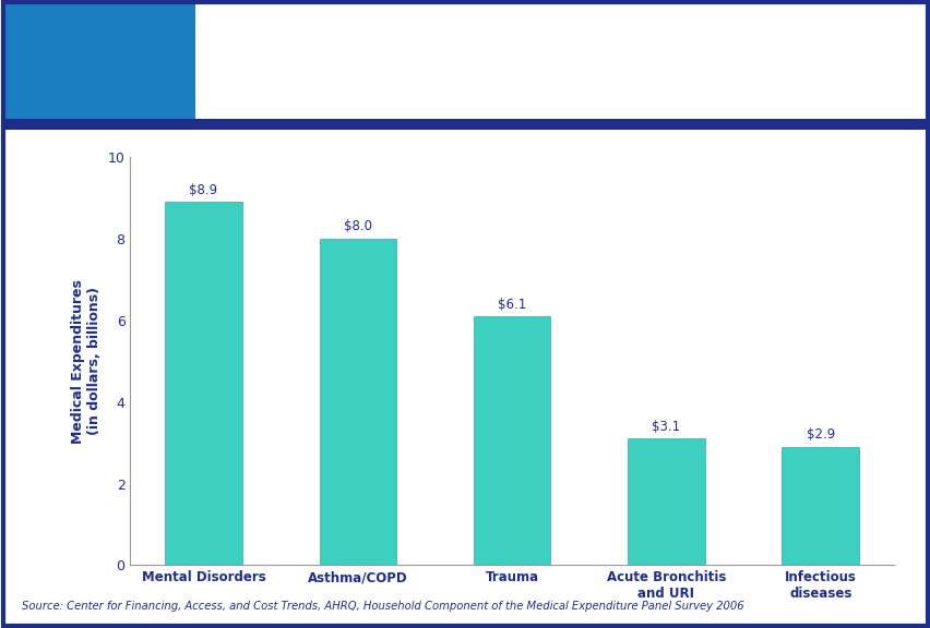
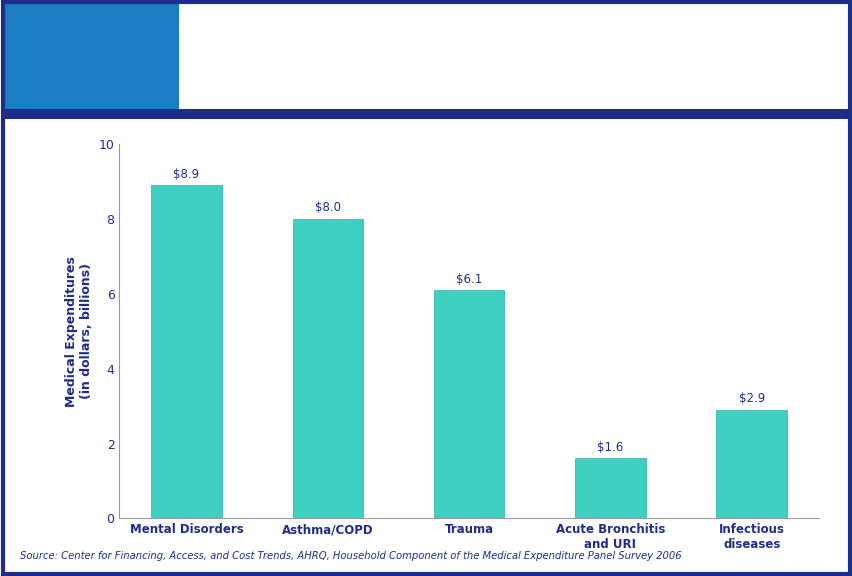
Acute Bronchitis and URI: $3.1 -> $1.6
